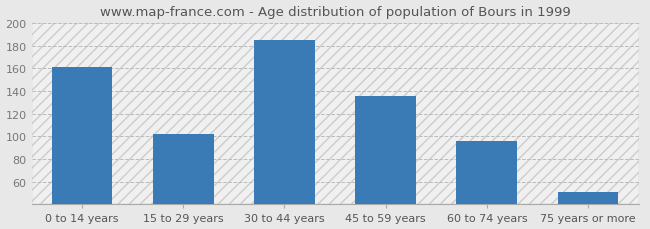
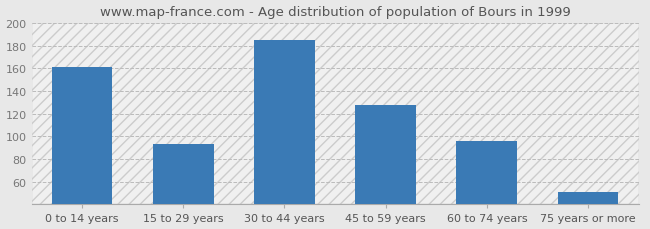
15 to 29 years: 102 -> 93
45 to 59 years: 136 -> 128
